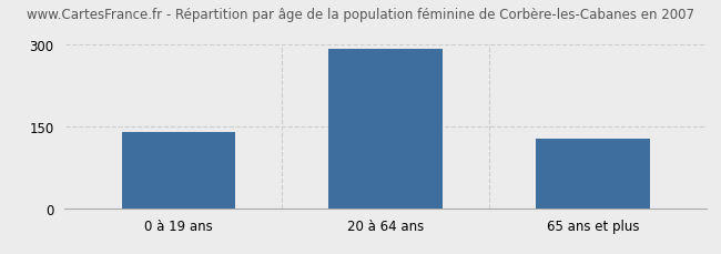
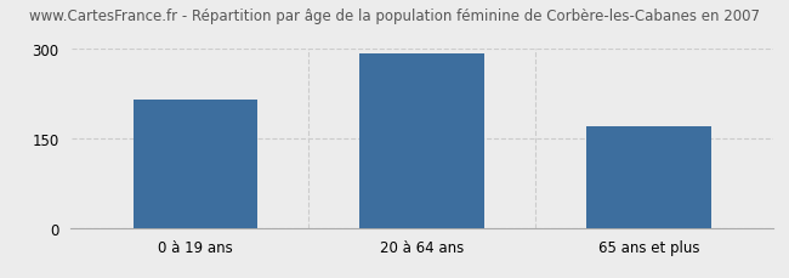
0 à 19 ans: 140 -> 215
65 ans et plus: 128 -> 170
